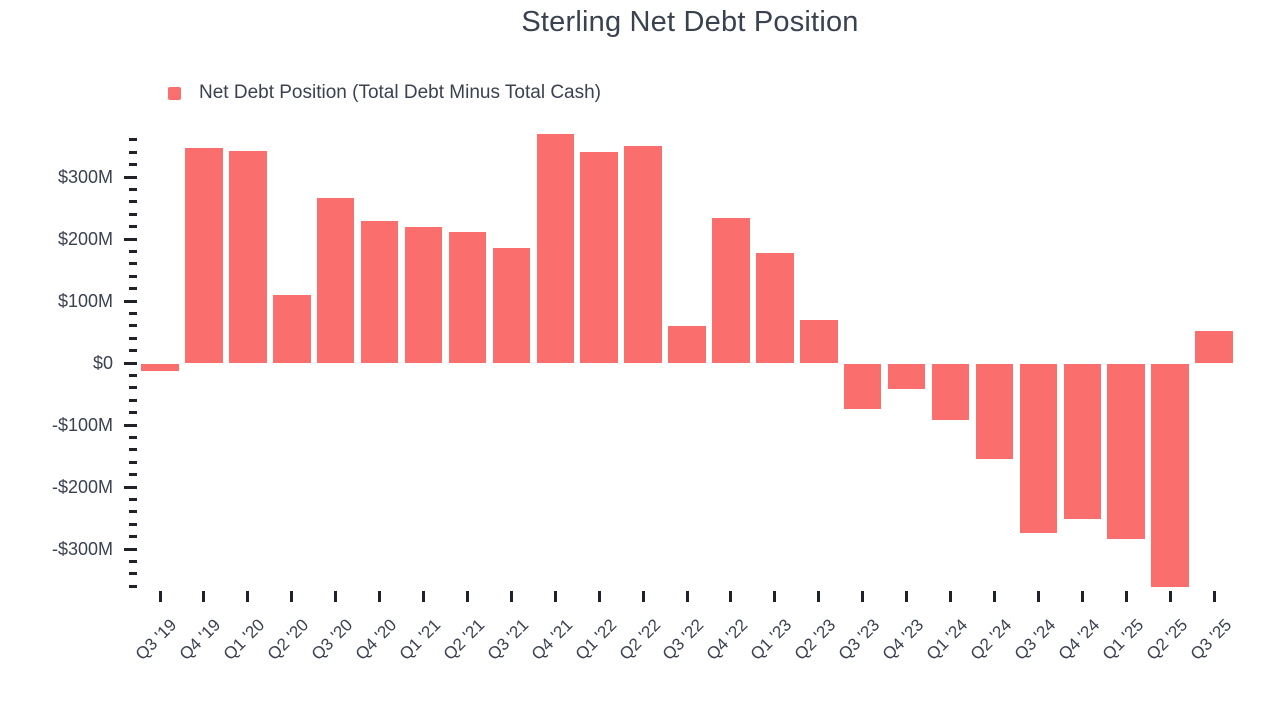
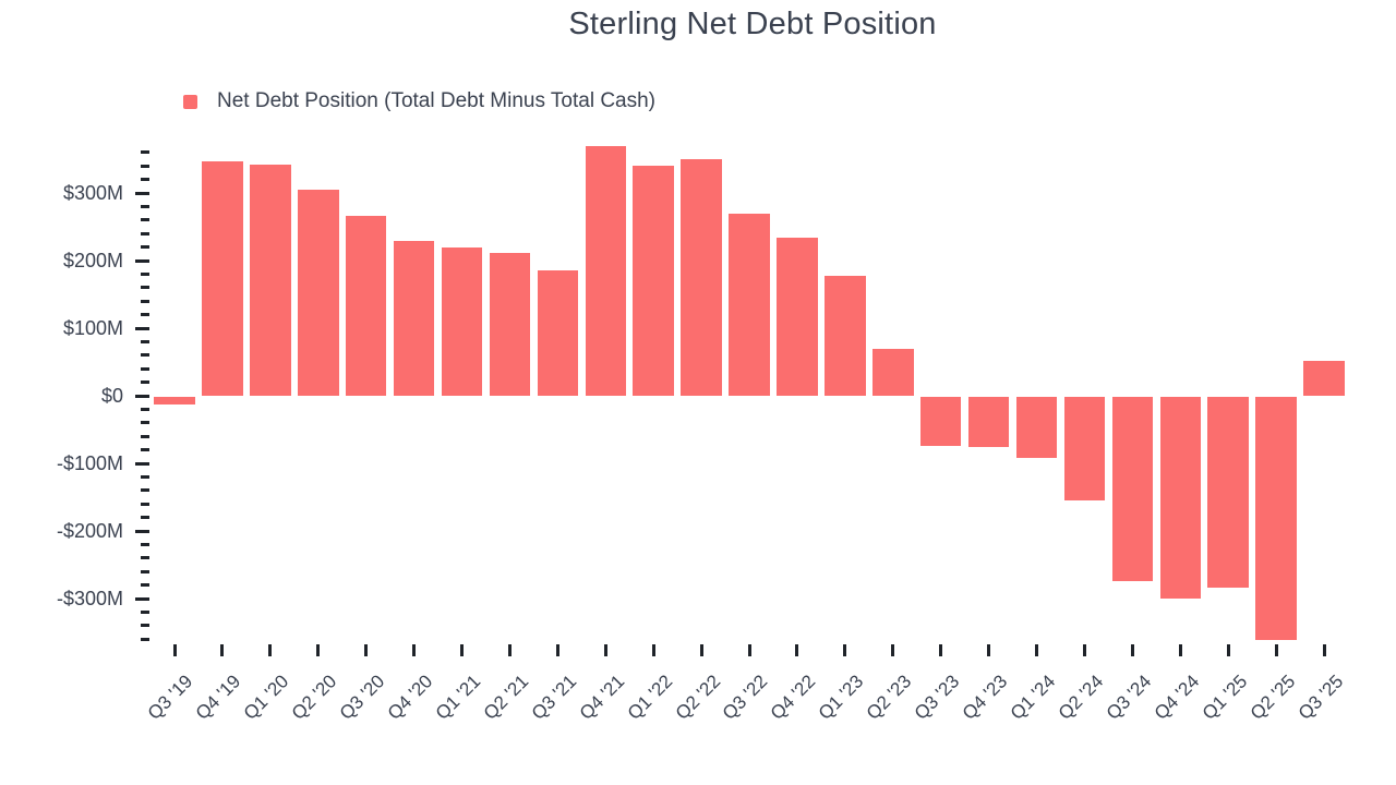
Q2 '20: $110M -> $300M
Q3 '22: $60M -> $270M
Q4 '23: -$40M -> -$70M
Q4 '24: -$250M -> -$300M
